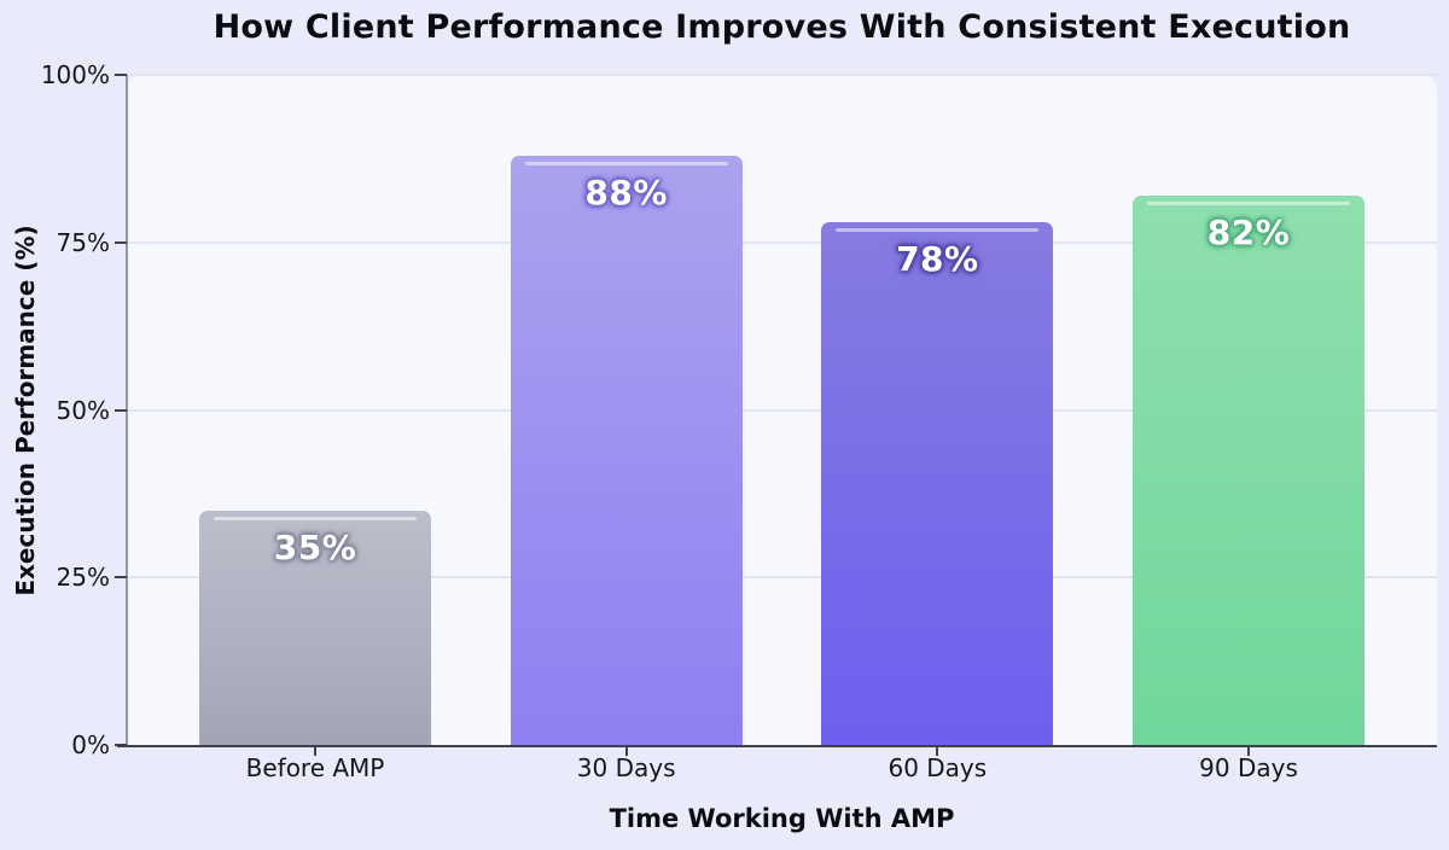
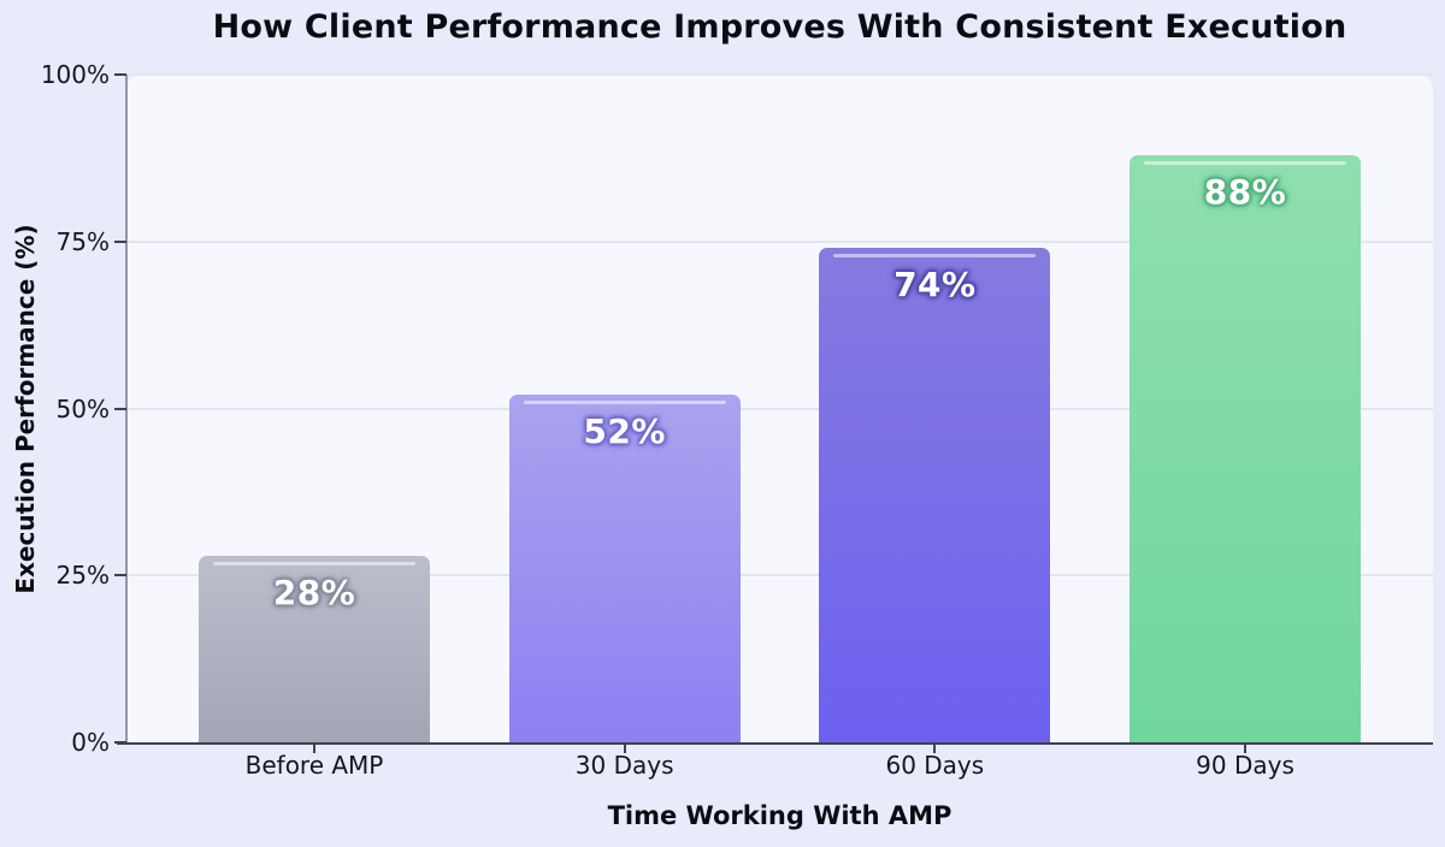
Before AMP: 35% -> 28%
30 Days: 88% -> 52%
60 Days: 78% -> 74%
90 Days: 82% -> 88%
